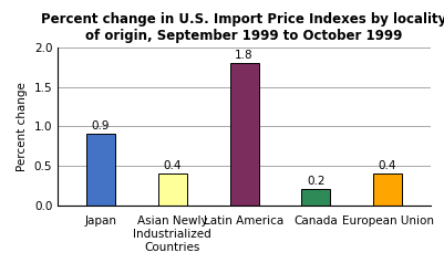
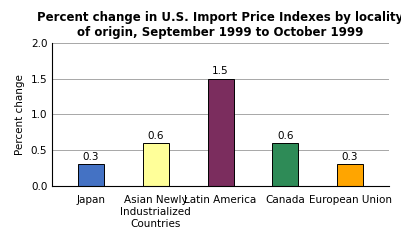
Japan: 0.9 -> 0.3
Asian Newly Industrialized Countries: 0.4 -> 0.6
Latin America: 1.8 -> 1.5
Canada: 0.2 -> 0.6
European Union: 0.4 -> 0.3
